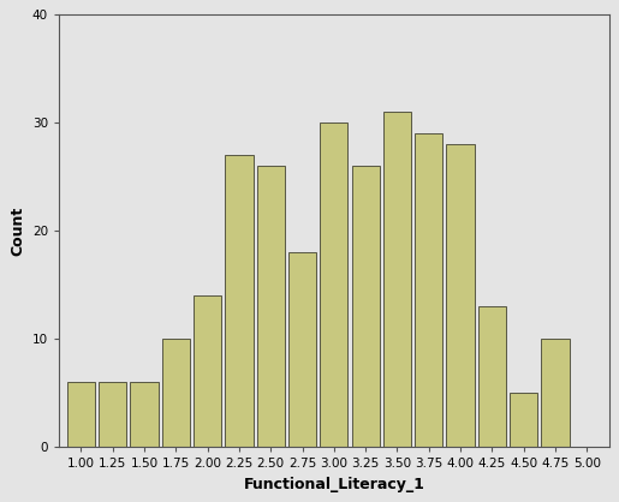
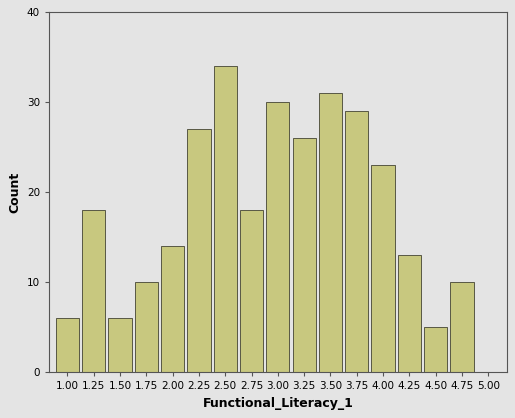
1.25: 6 -> 18
2.50: 26 -> 34
4.00: 28 -> 23
